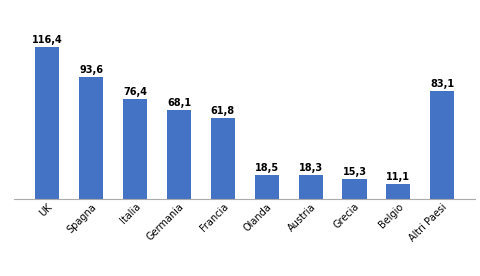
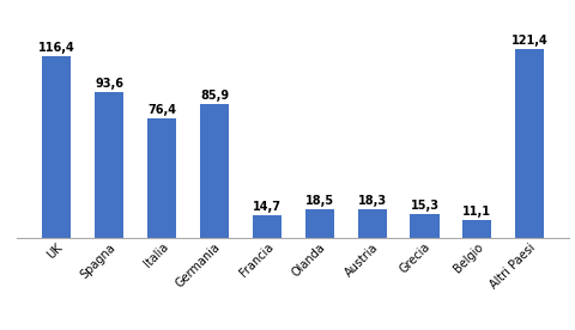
Germania: 68,1 -> 85,9
Francia: 61,8 -> 14,7
Altri Paesi: 83,1 -> 121,4
